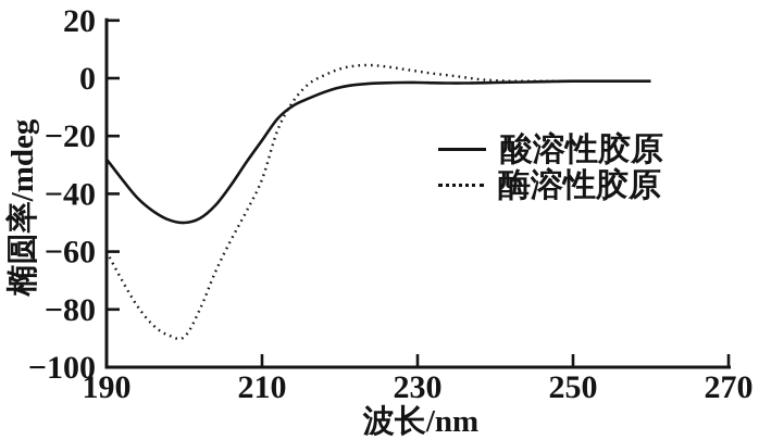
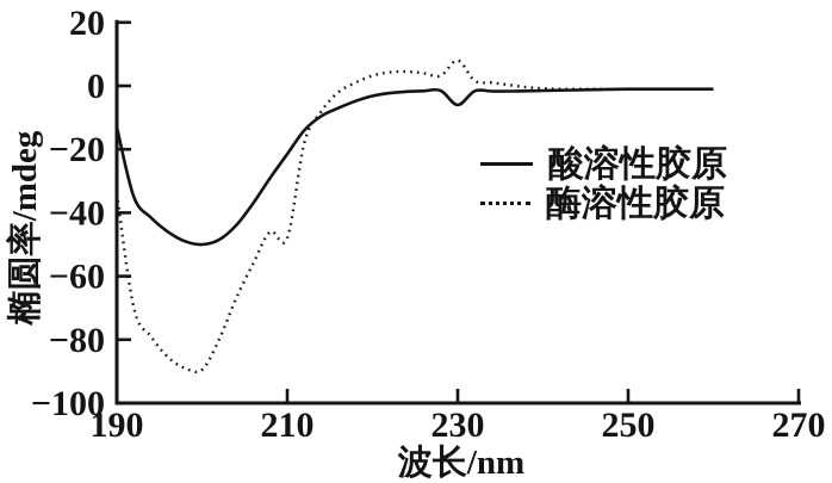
酸溶性胶原/190: -28 -> -13
酶溶性胶原/190: -60 -> -34
酶溶性胶原/210: -35 -> -48
酸溶性胶原/230: -2 -> -6
酶溶性胶原/230: 2 -> 8
